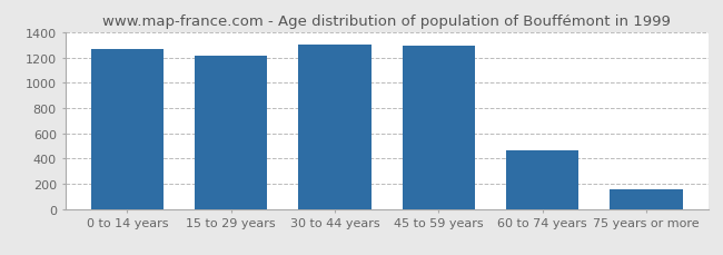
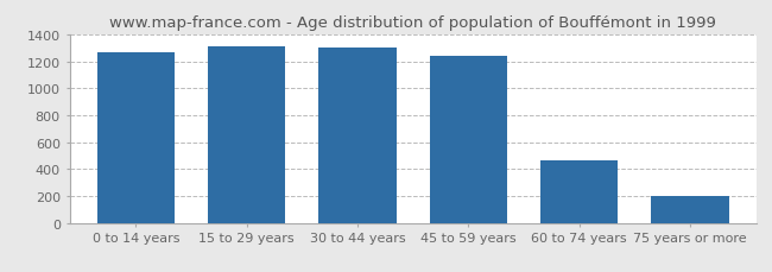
15 to 29 years: 1210 -> 1310
45 to 59 years: 1300 -> 1240
75 years or more: 160 -> 200
